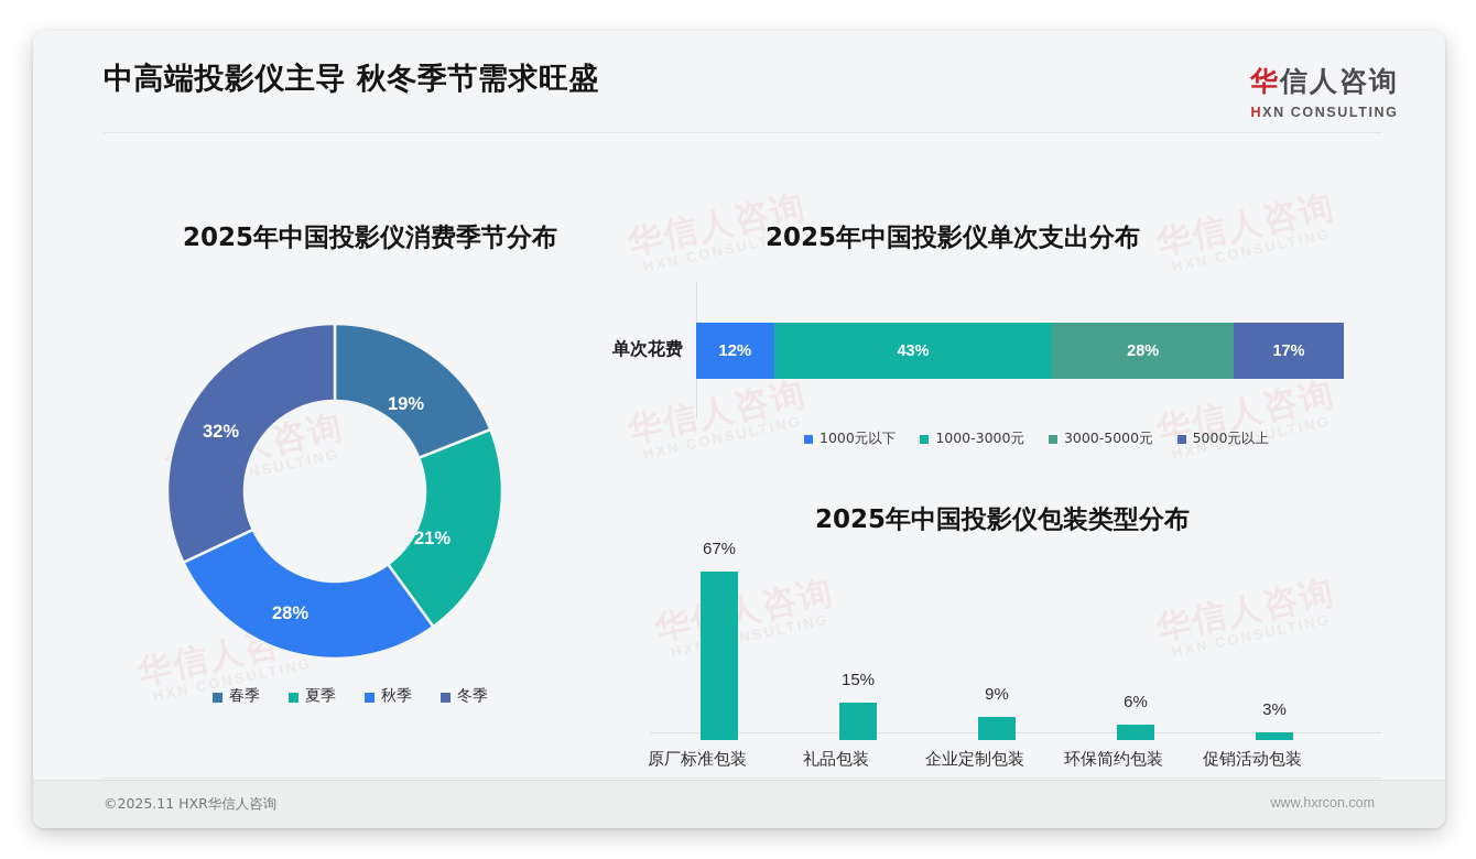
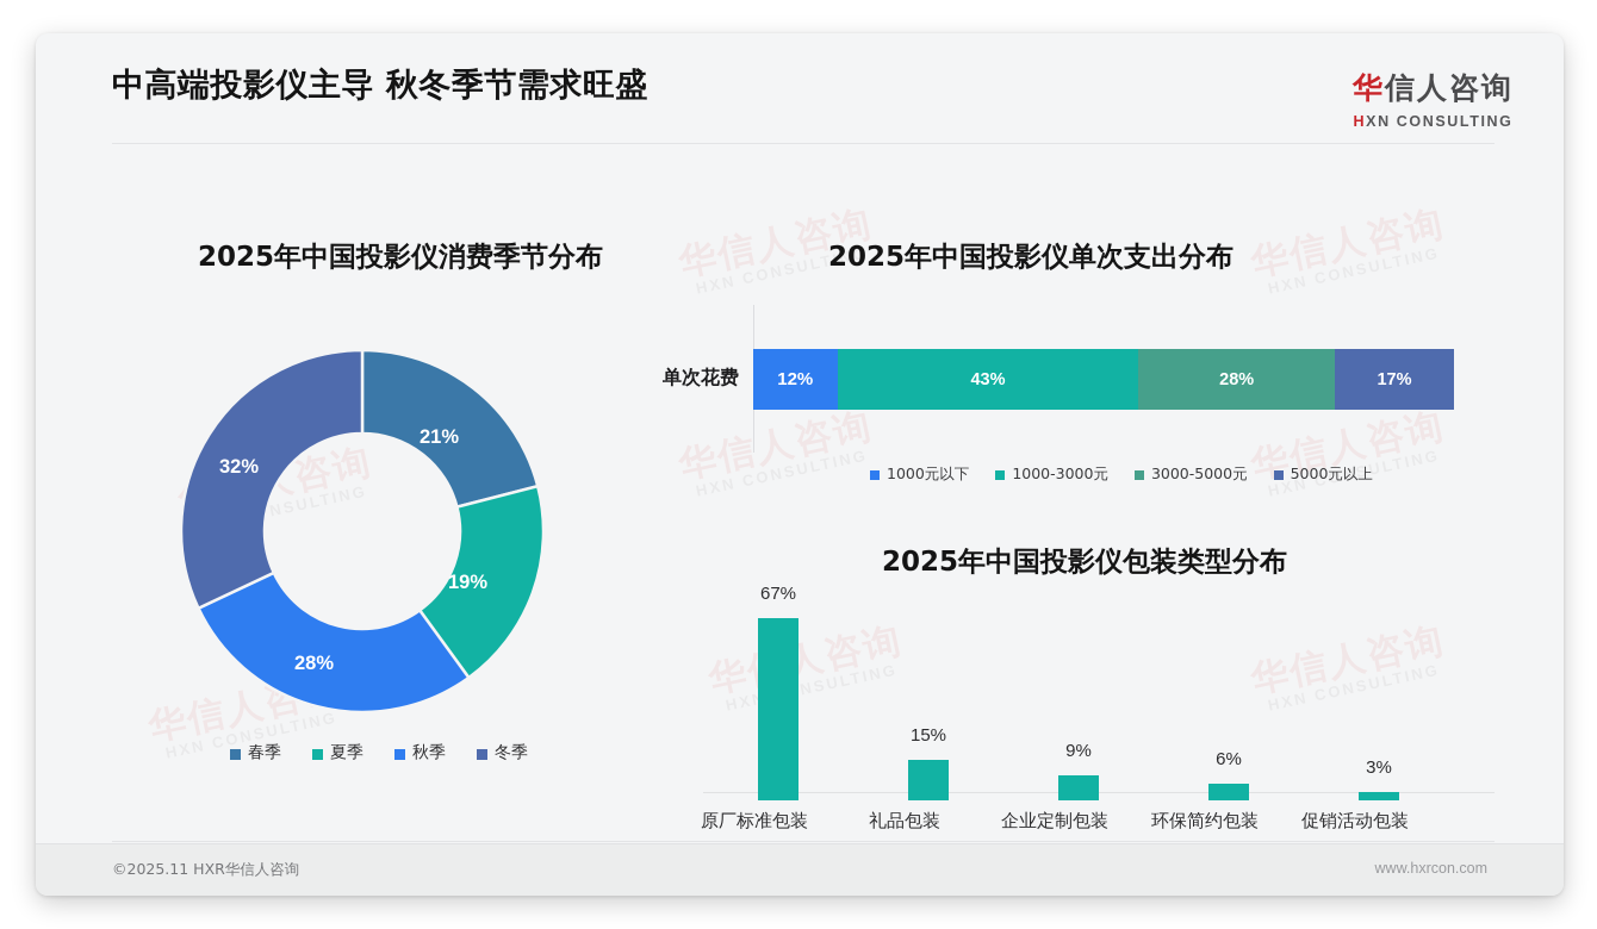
2025年中国投影仪消费季节分布/春季: 19% -> 21%
2025年中国投影仪消费季节分布/夏季: 21% -> 19%
